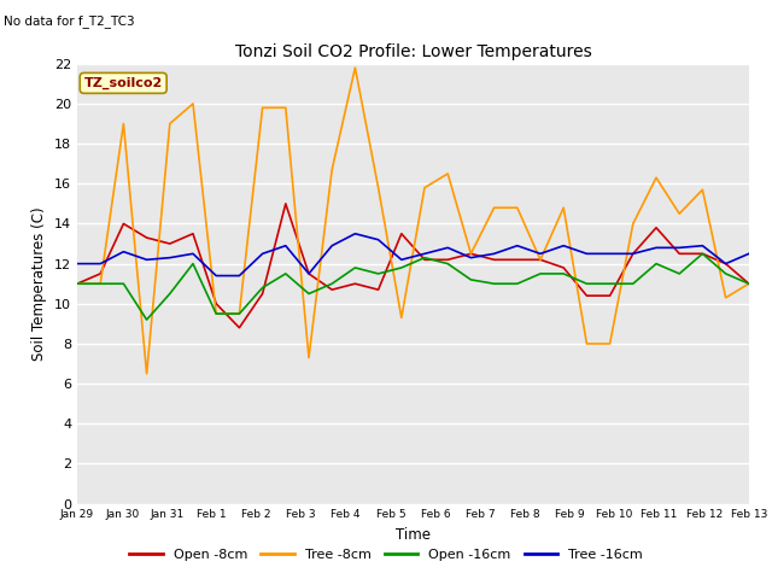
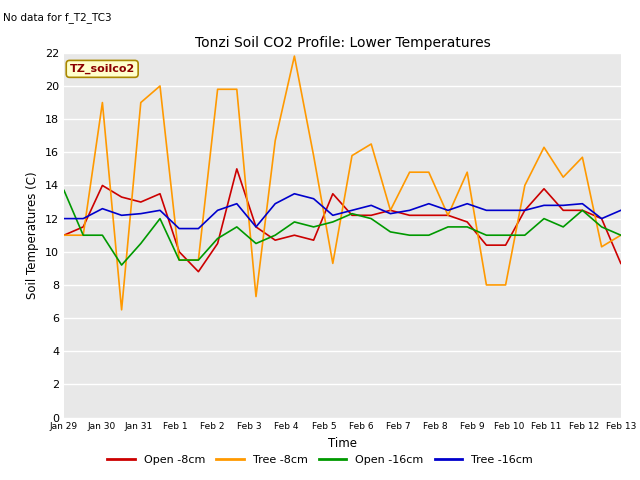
Open -16cm/Jan 29: 11.0 -> 13.7
Open -8cm/Feb 13: 11.0 -> 9.3
